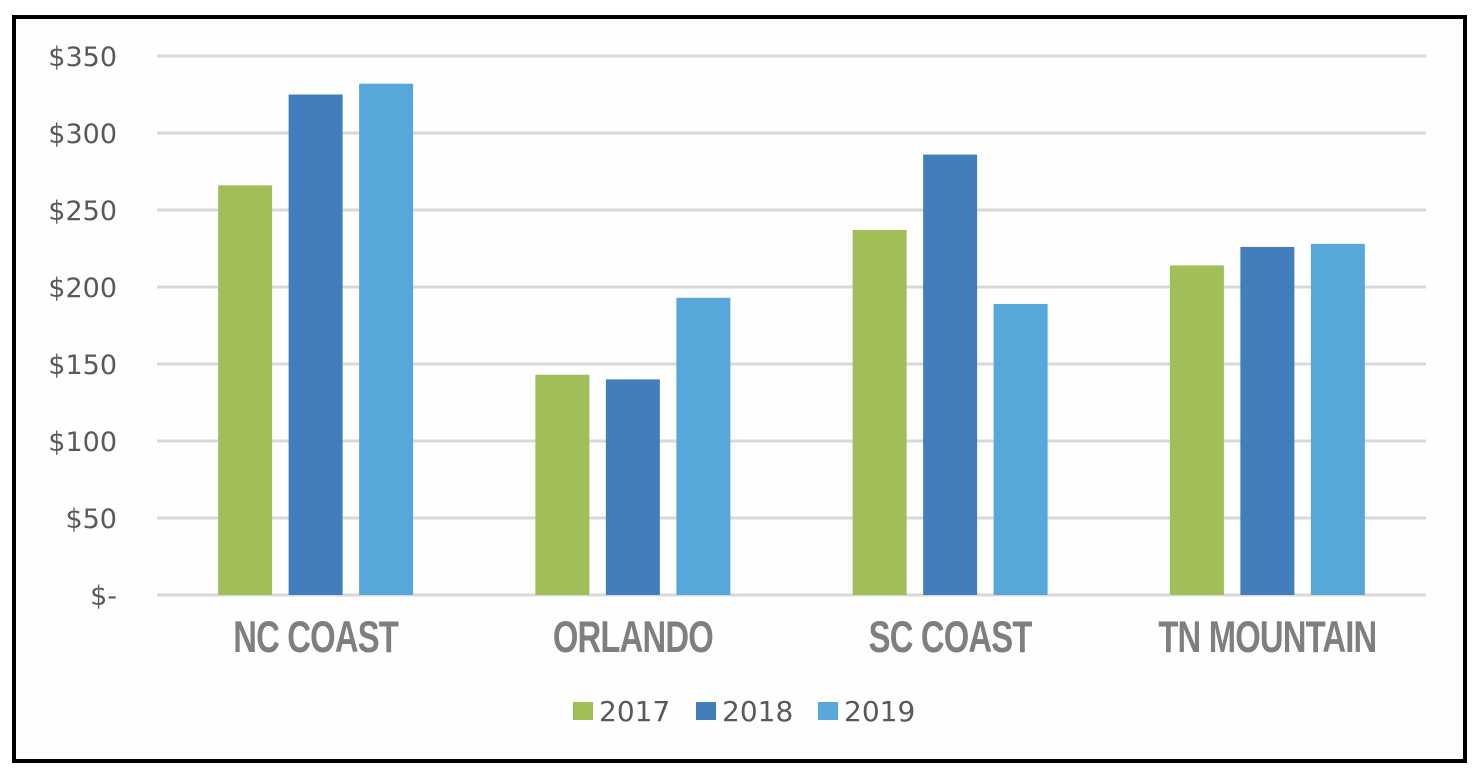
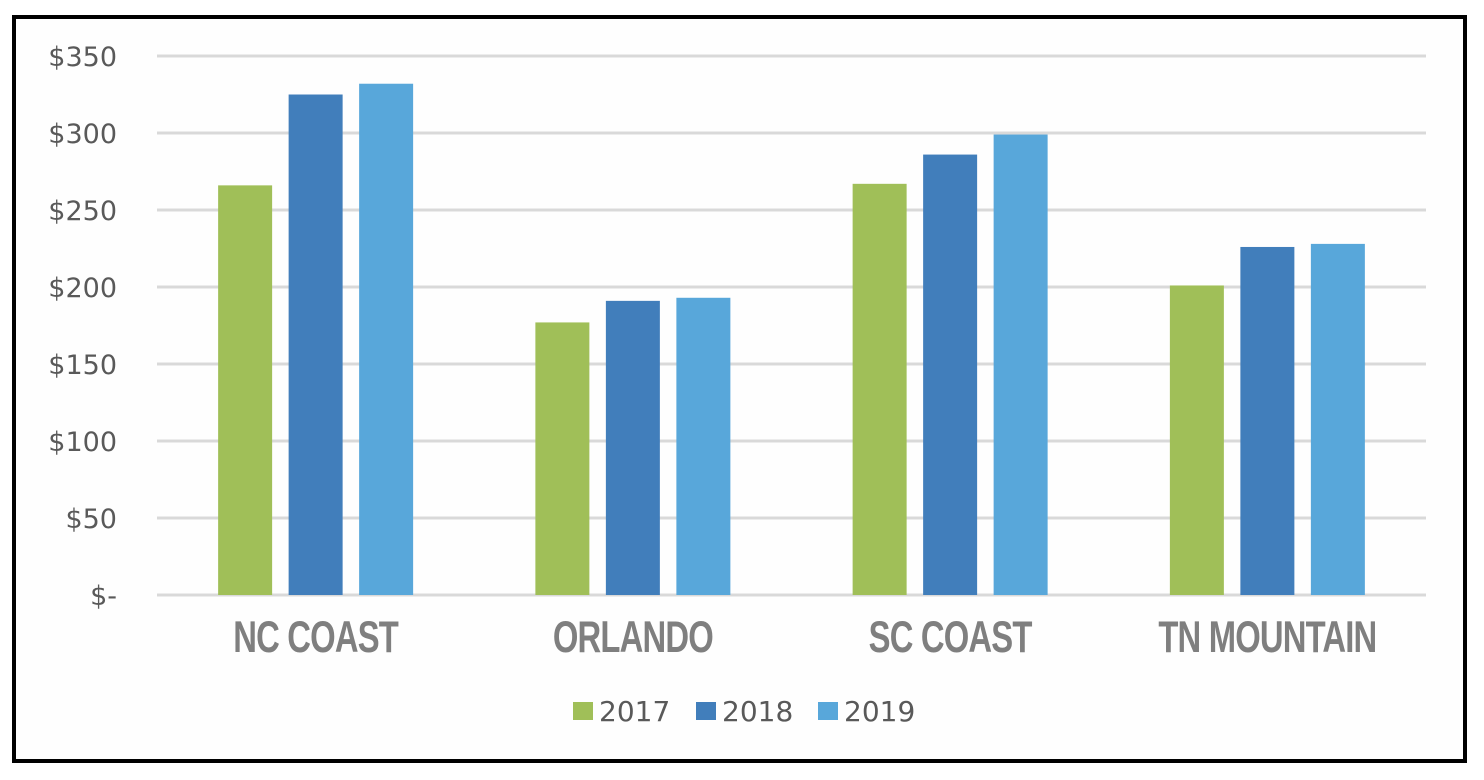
2017/ORLANDO: $143 -> $177
2018/ORLANDO: $140 -> $191
2017/SC COAST: $237 -> $267
2019/SC COAST: $189 -> $299
2017/TN MOUNTAIN: $214 -> $201
